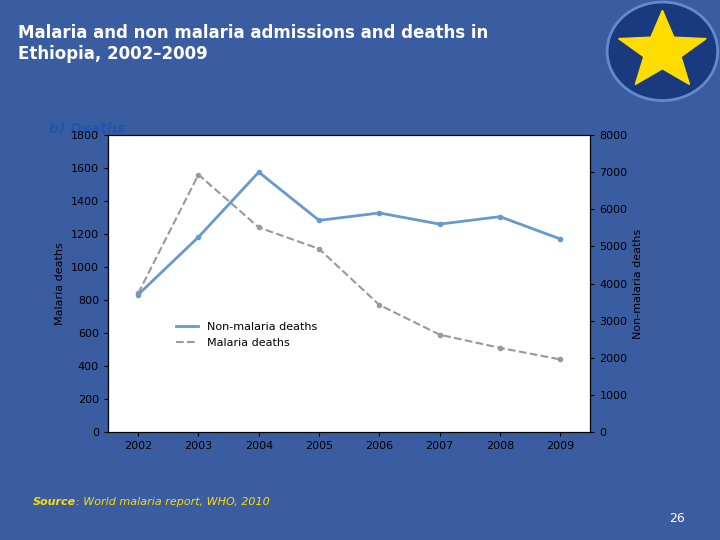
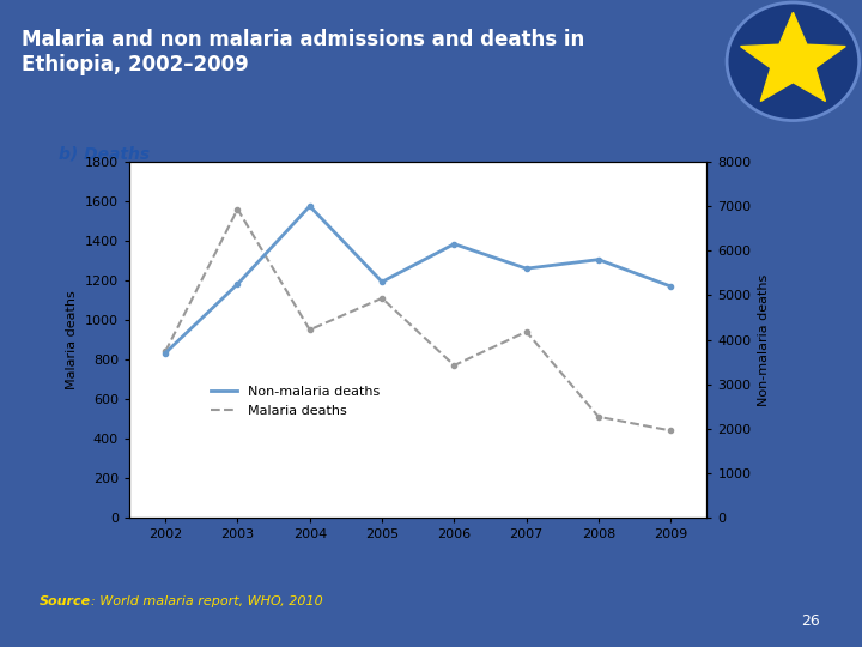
Malaria deaths/2004: 1240 -> 950
Non-malaria deaths/2005: 5700 -> 5300
Non-malaria deaths/2006: 5900 -> 6150
Malaria deaths/2007: 590 -> 940
